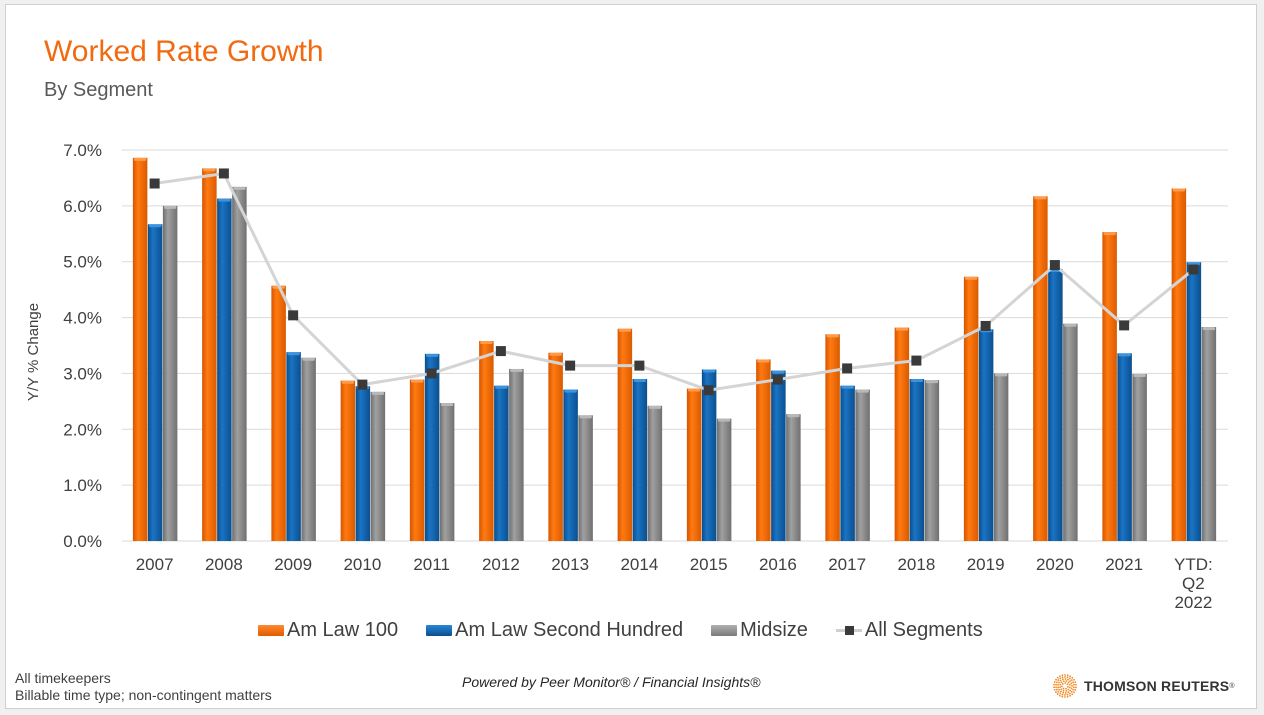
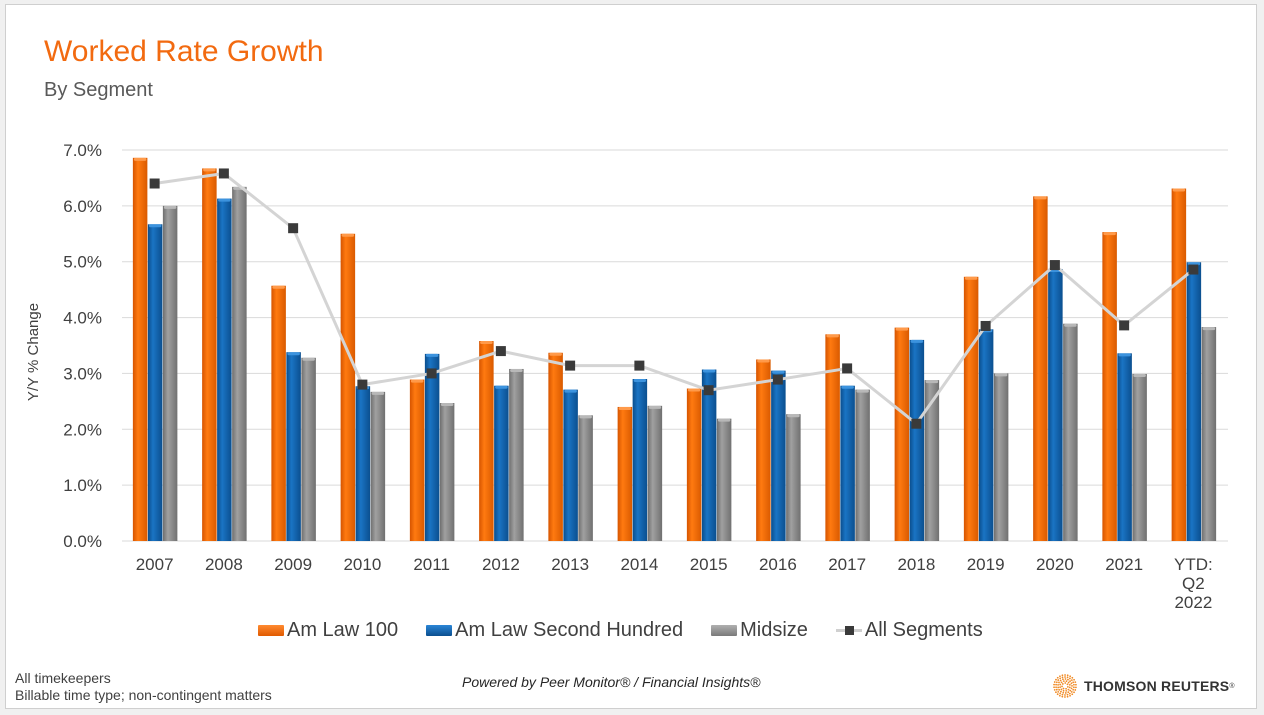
All Segments/2009: 4.0% -> 5.6%
Am Law 100/2010: 2.9% -> 5.5%
Am Law 100/2014: 3.8% -> 2.4%
Am Law Second Hundred/2018: 2.9% -> 3.6%
All Segments/2018: 3.2% -> 2.1%
